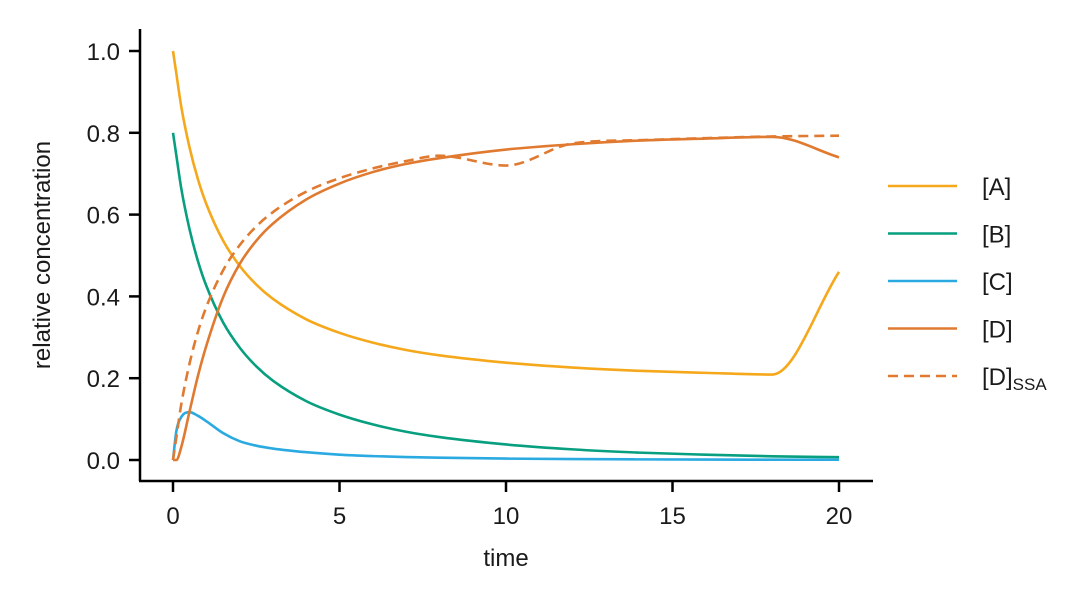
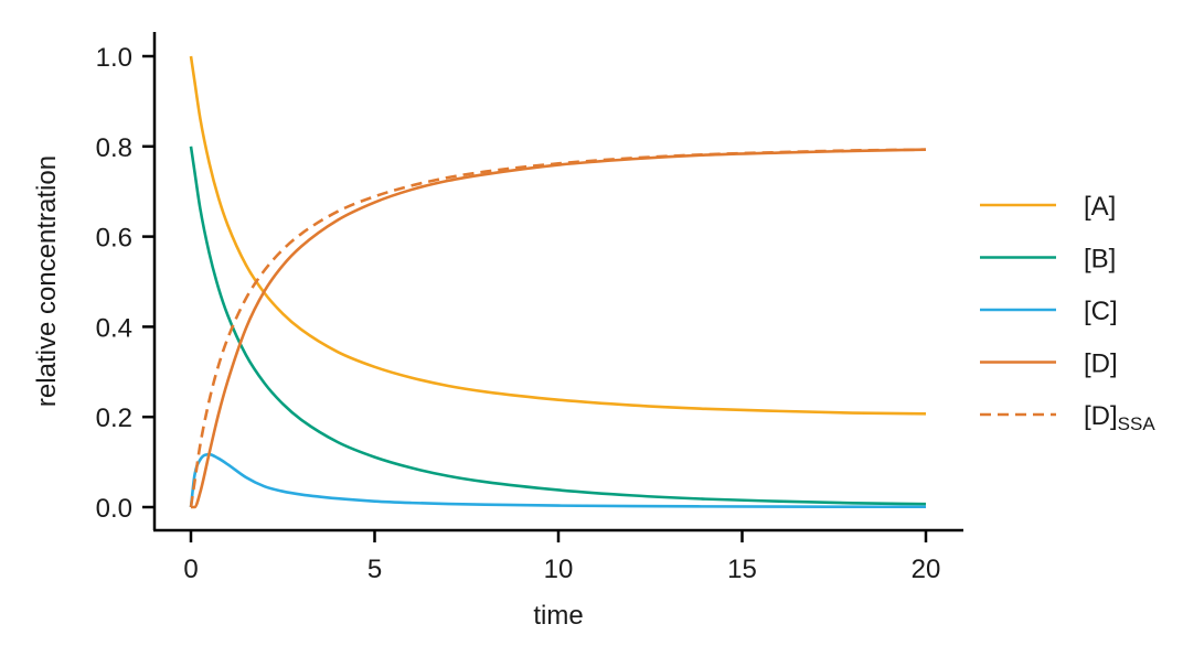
[D]SSA/10: 0.72 -> 0.76
[A]/20: 0.46 -> 0.21
[D]/20: 0.74 -> 0.79
